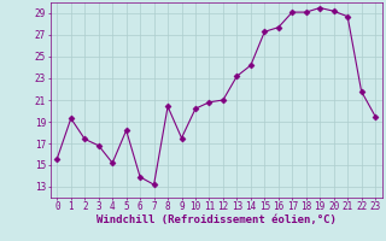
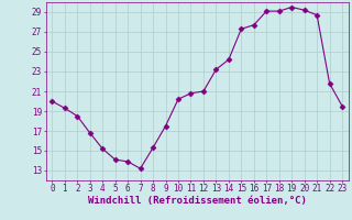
0: 15.6 -> 20.0
2: 17.4 -> 18.5
5: 18.2 -> 14.1
8: 20.4 -> 15.3
